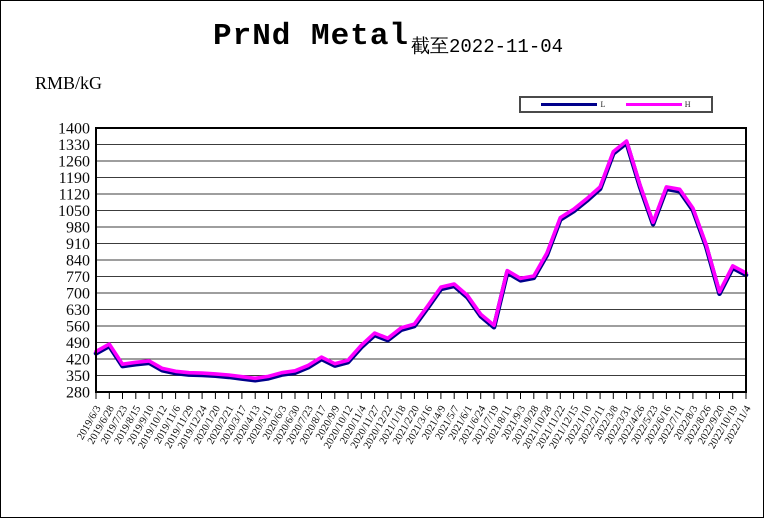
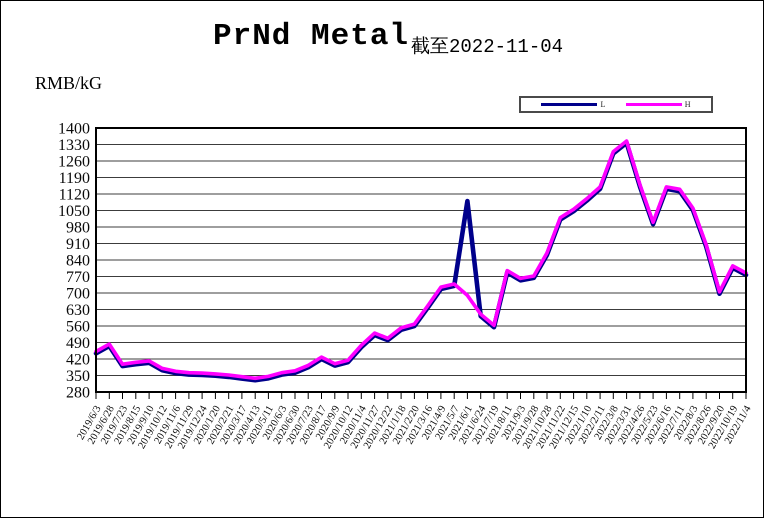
L/2021/6/1: 680 -> 1090
